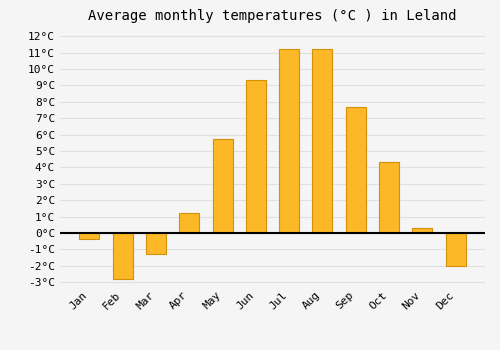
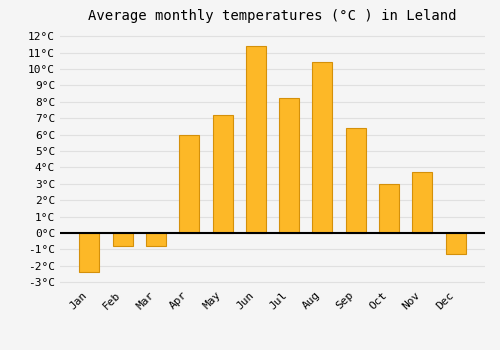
Jan: -0.4°C -> -2.4°C
Feb: -2.8°C -> -0.8°C
Mar: -1.3°C -> -0.8°C
Apr: 1.2°C -> 6.0°C
May: 5.7°C -> 7.2°C
Jun: 9.3°C -> 11.4°C
Jul: 11.2°C -> 8.2°C
Aug: 11.2°C -> 10.4°C
Sep: 7.7°C -> 6.4°C
Oct: 4.3°C -> 3.0°C
Nov: 0.3°C -> 3.7°C
Dec: -2.0°C -> -1.3°C
